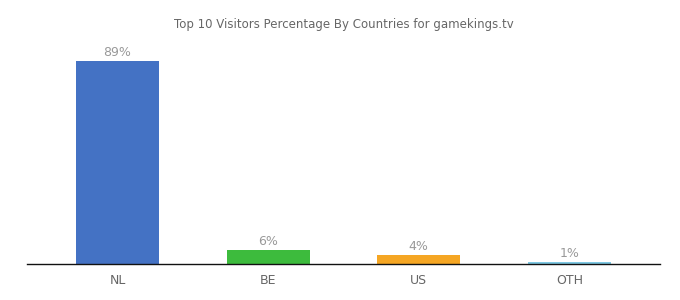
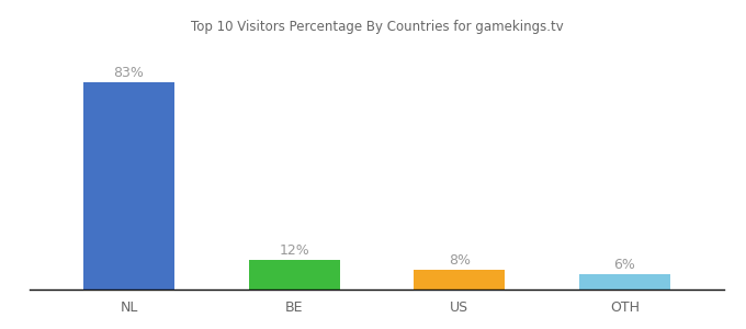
NL: 89% -> 83%
BE: 6% -> 12%
US: 4% -> 8%
OTH: 1% -> 6%
